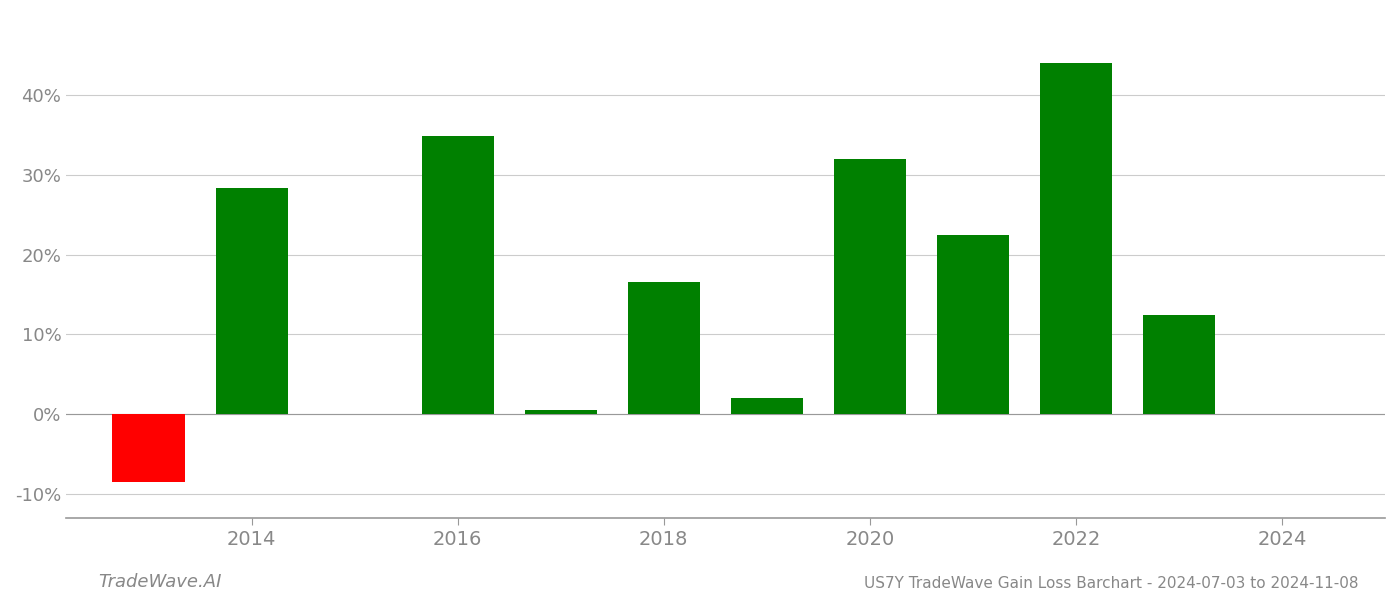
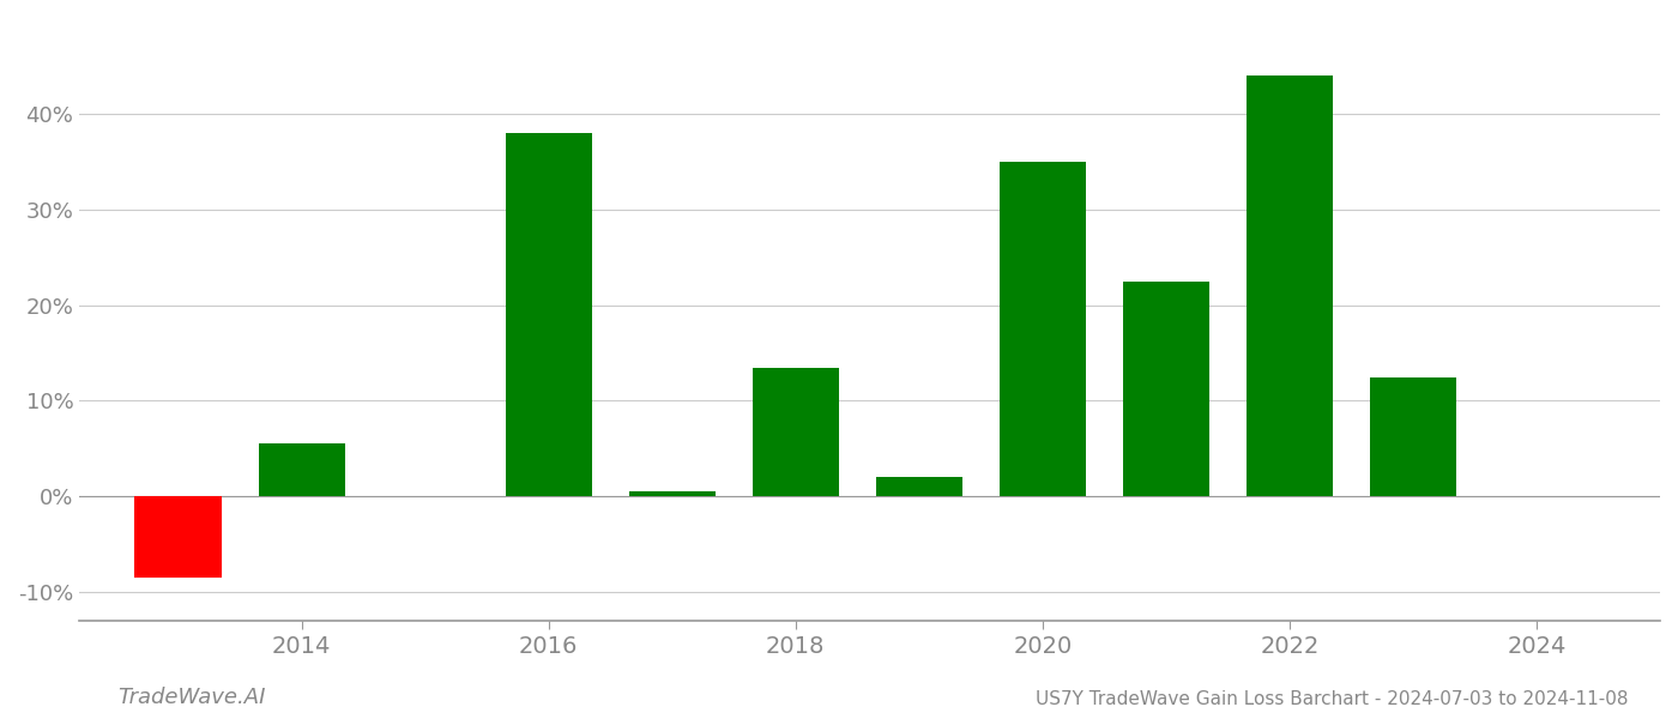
2014: 28.4% -> 5.5%
2016: 34.8% -> 38.0%
2018: 16.6% -> 13.5%
2020: 32.0% -> 35.0%
